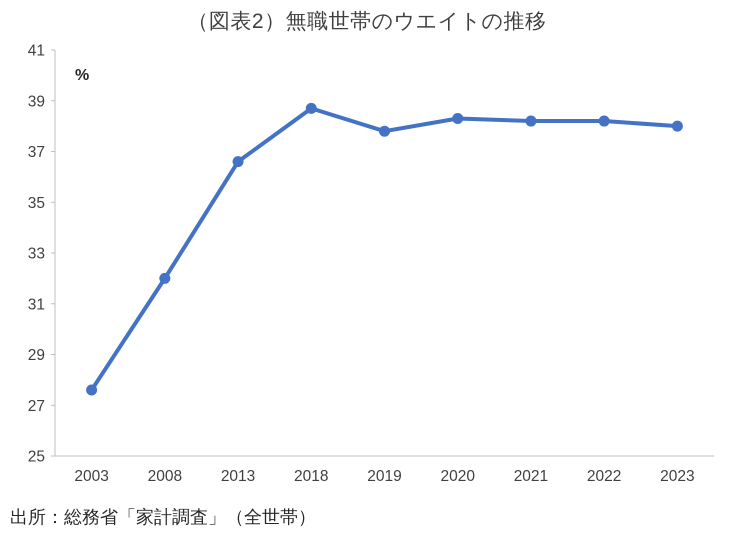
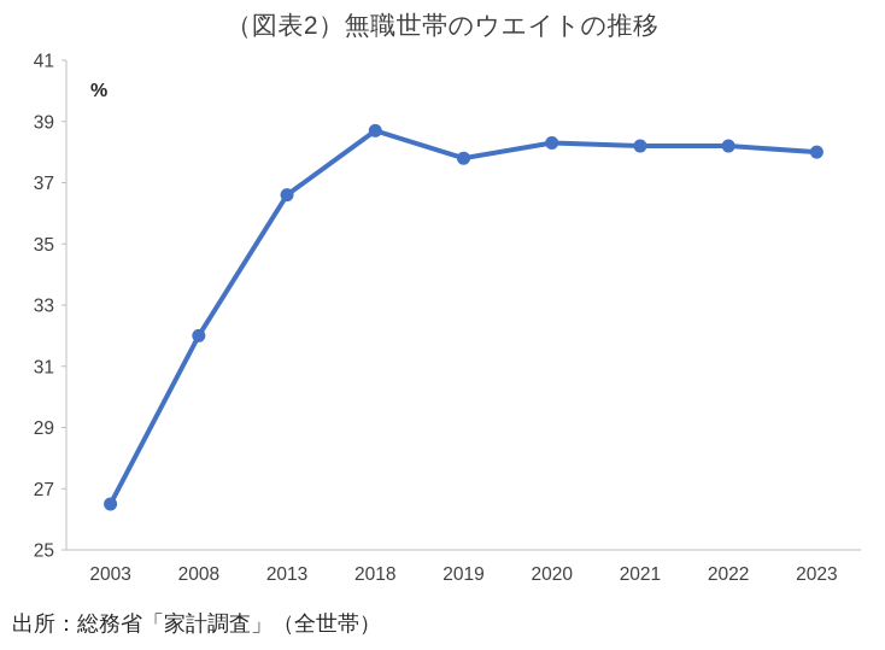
2003: 27.6 -> 26.5
